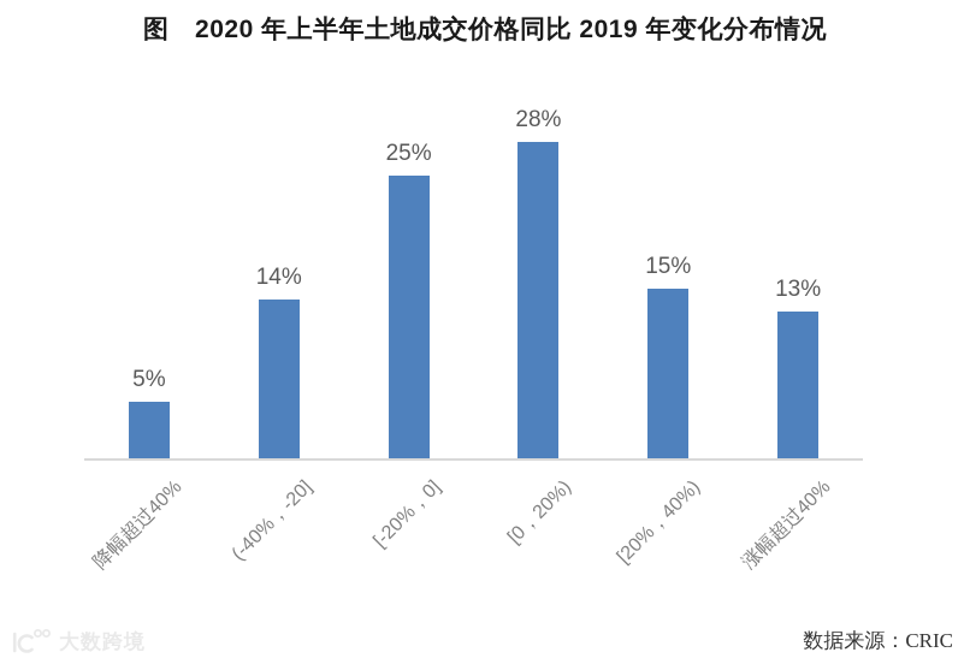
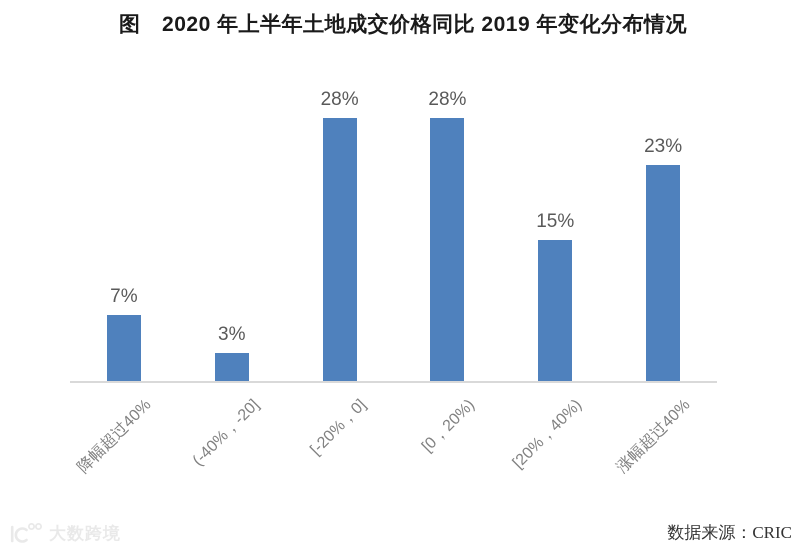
降幅超过40%: 5% -> 7%
(-40%，-20]: 14% -> 3%
[-20%，0]: 25% -> 28%
涨幅超过40%: 13% -> 23%
